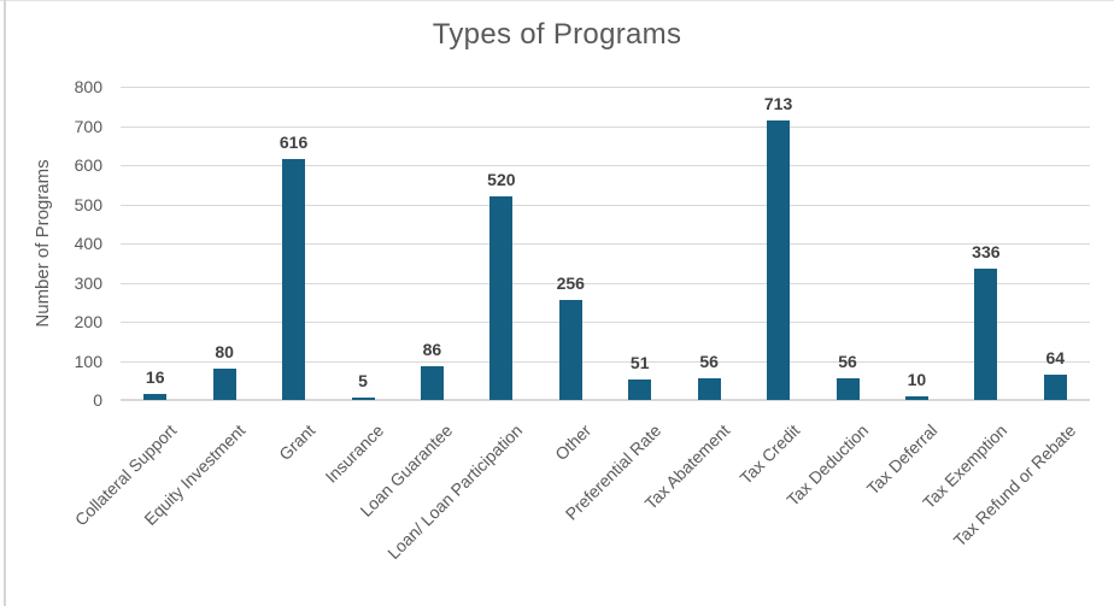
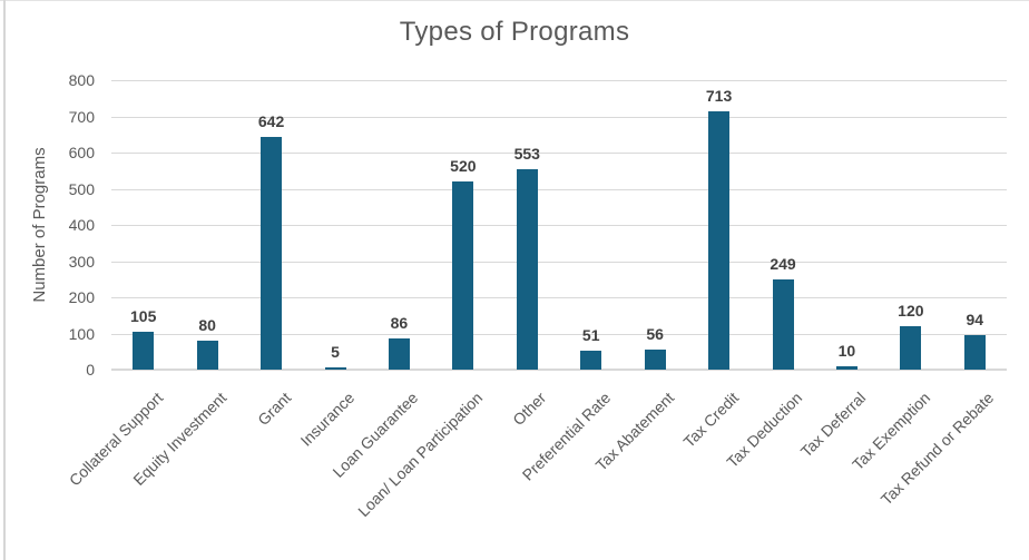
Collateral Support: 16 -> 105
Grant: 616 -> 642
Other: 256 -> 553
Tax Deduction: 56 -> 249
Tax Exemption: 336 -> 120
Tax Refund or Rebate: 64 -> 94
